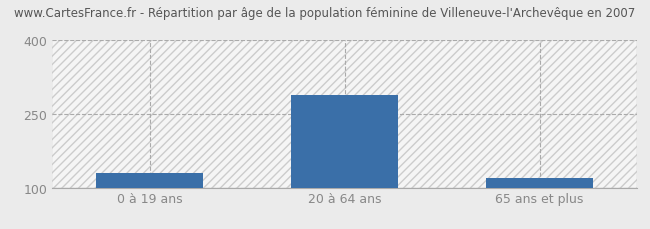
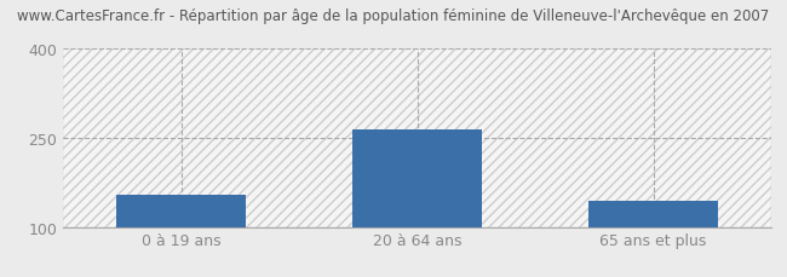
0 à 19 ans: 130 -> 155
20 à 64 ans: 288 -> 265
65 ans et plus: 120 -> 145
